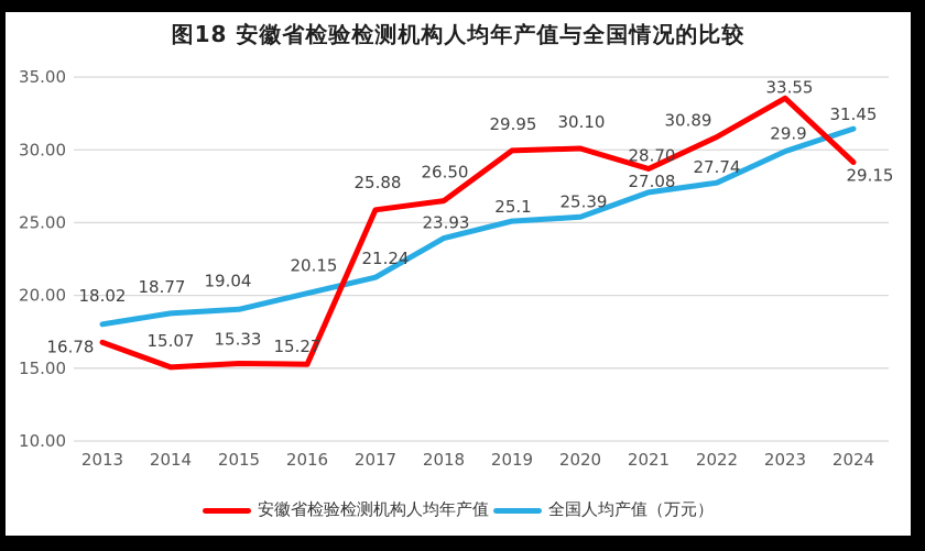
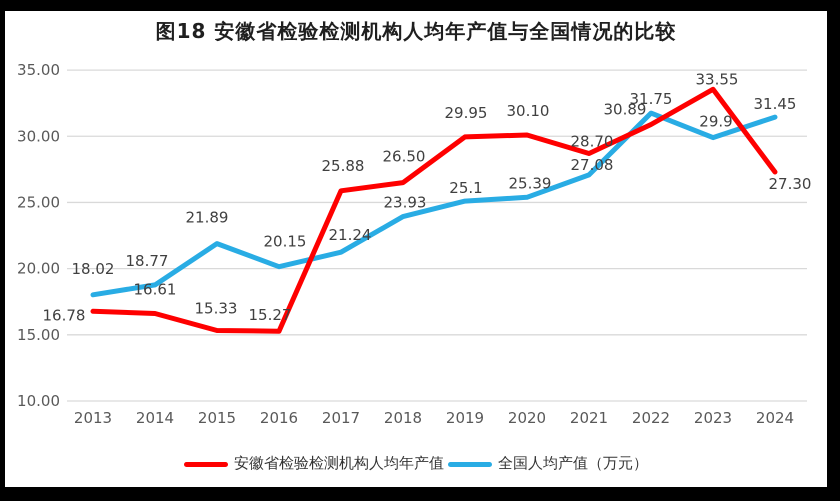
安徽省检验检测机构人均年产值/2014: 15.07 -> 16.61
全国人均产值（万元）/2015: 19.04 -> 21.89
全国人均产值（万元）/2022: 27.74 -> 31.75
安徽省检验检测机构人均年产值/2024: 29.15 -> 27.30
